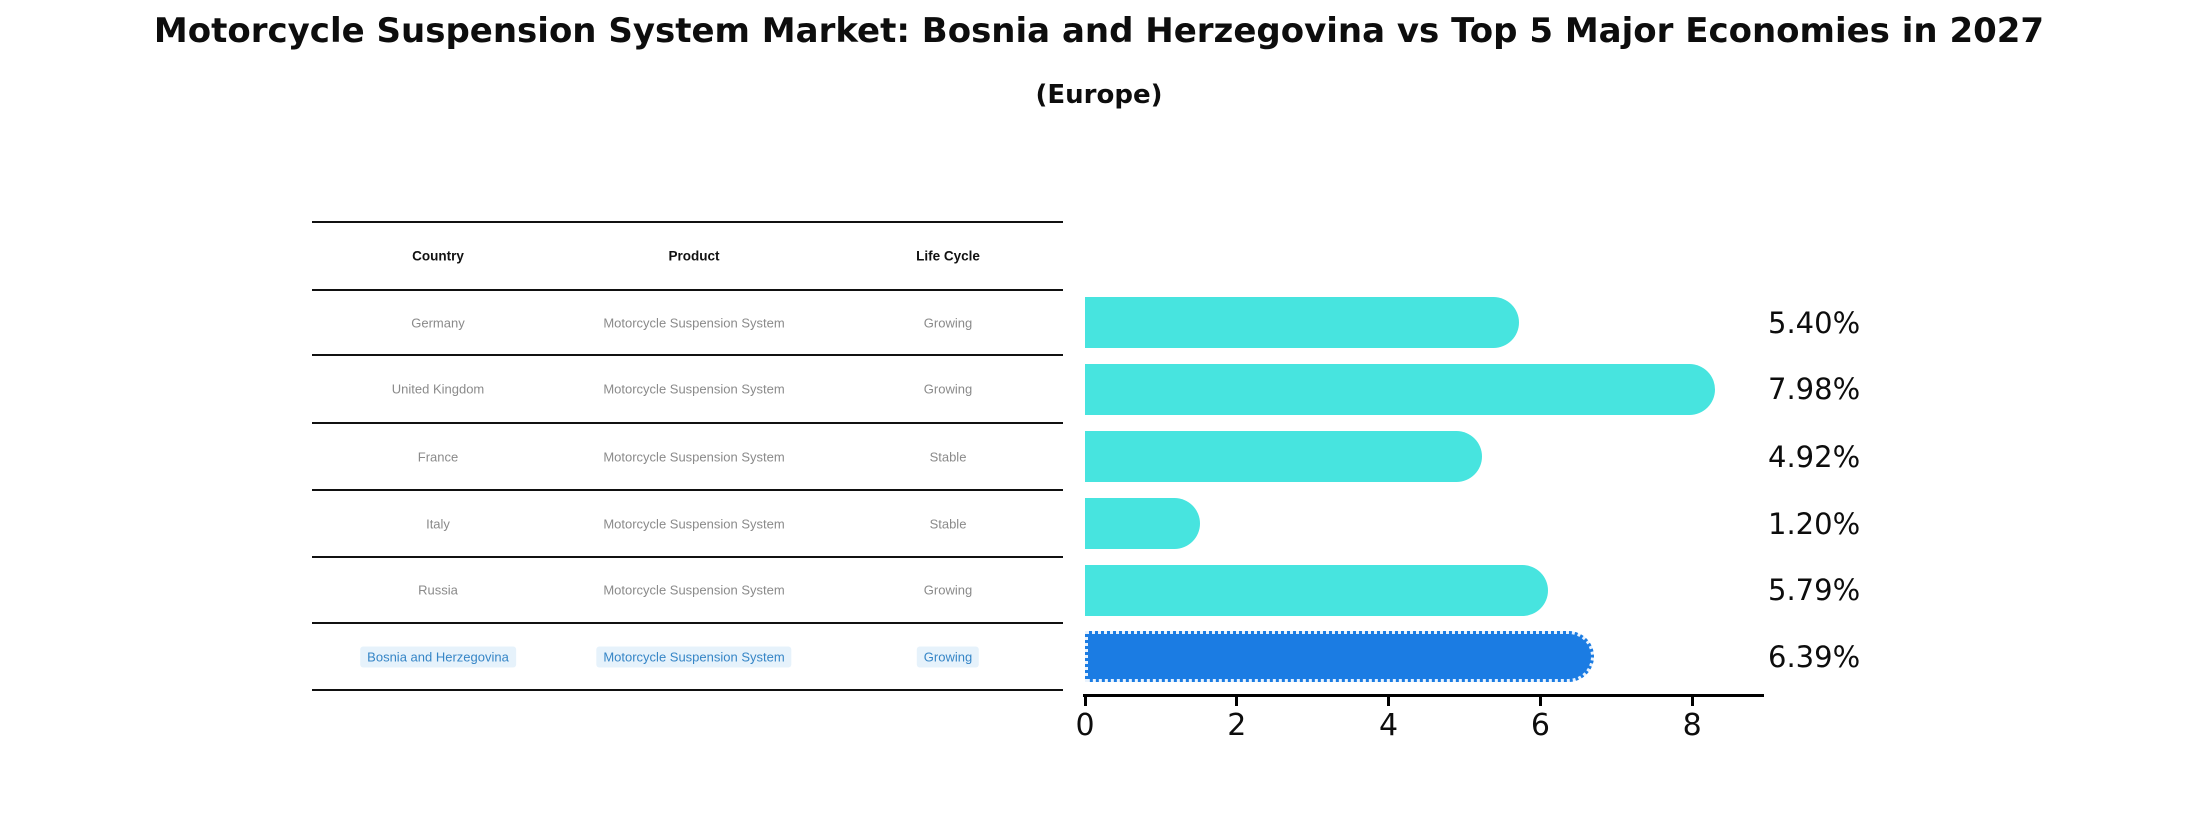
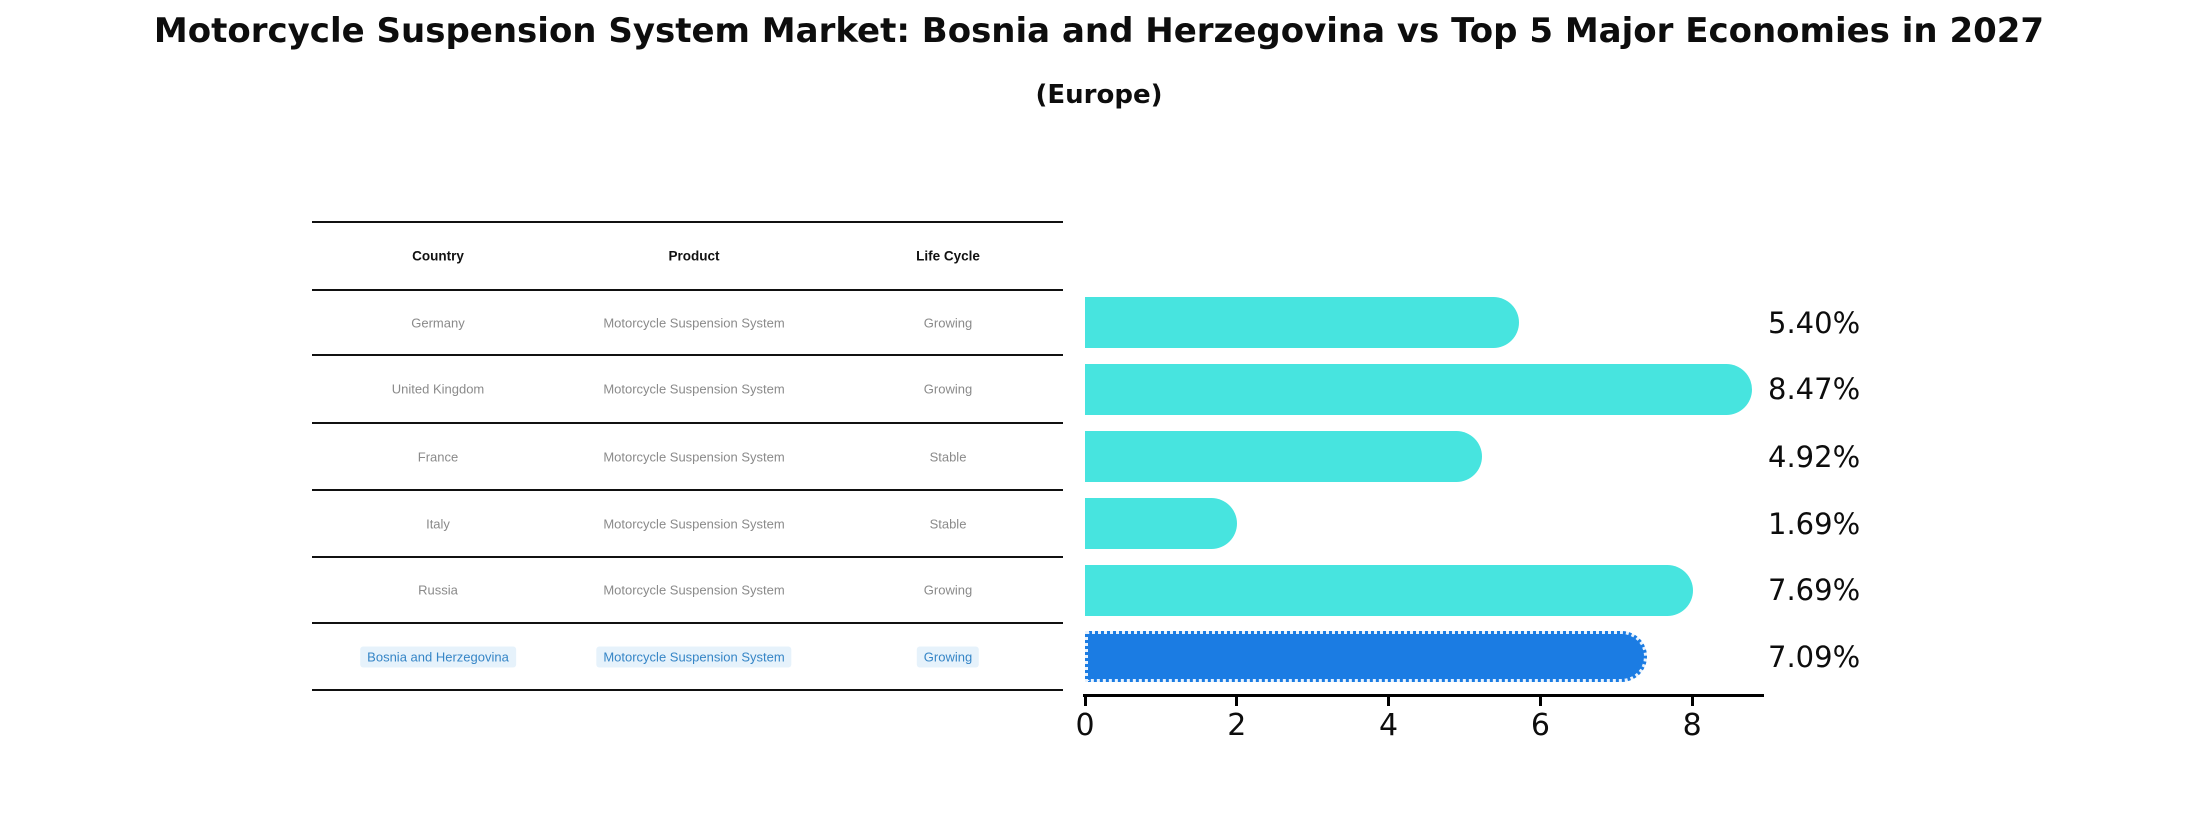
United Kingdom: 7.98% -> 8.47%
Italy: 1.20% -> 1.69%
Russia: 5.79% -> 7.69%
Bosnia and Herzegovina: 6.39% -> 7.09%
